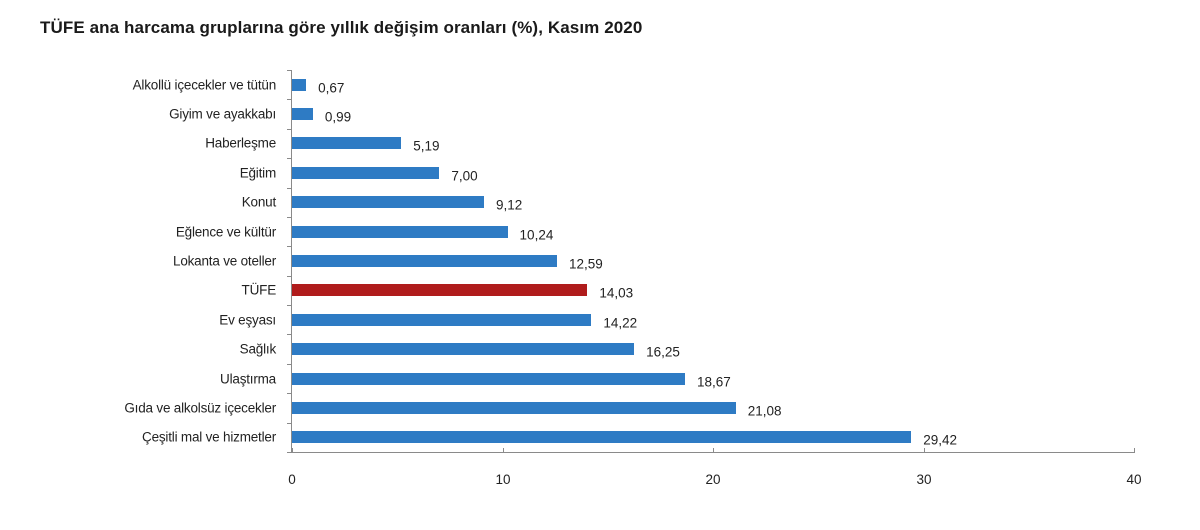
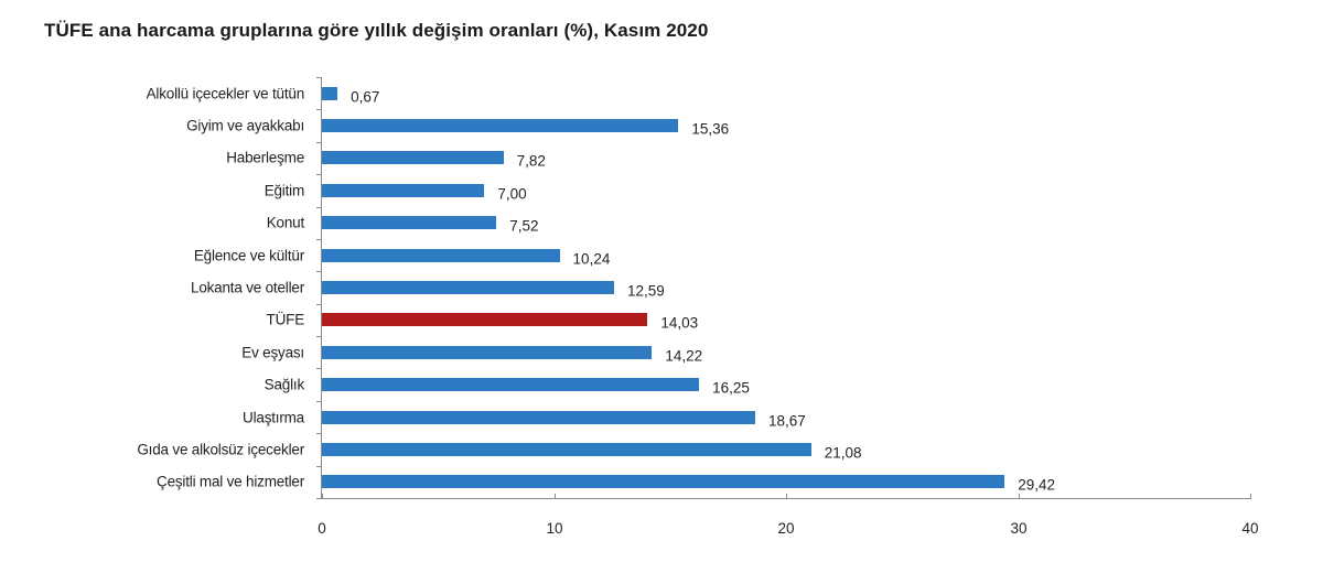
Giyim ve ayakkabı: 0,99 -> 15,36
Haberleşme: 5,19 -> 7,82
Konut: 9,12 -> 7,52
